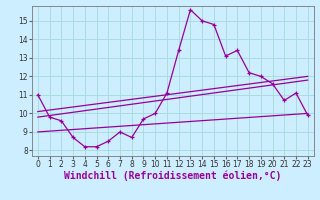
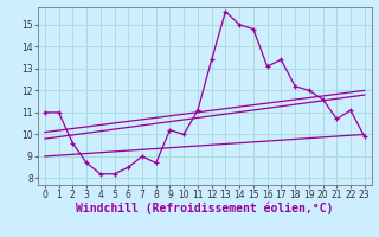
1: 9.8 -> 11.0
9: 9.7 -> 10.2
